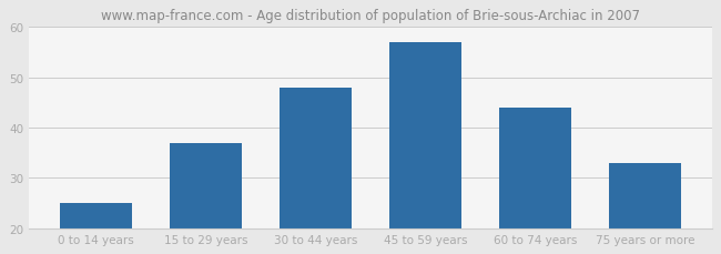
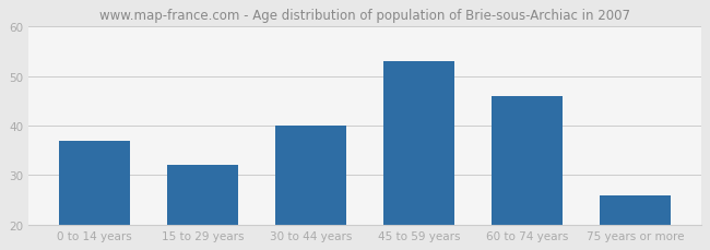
0 to 14 years: 25 -> 37
15 to 29 years: 37 -> 32
30 to 44 years: 48 -> 40
45 to 59 years: 57 -> 53
60 to 74 years: 44 -> 46
75 years or more: 33 -> 26
